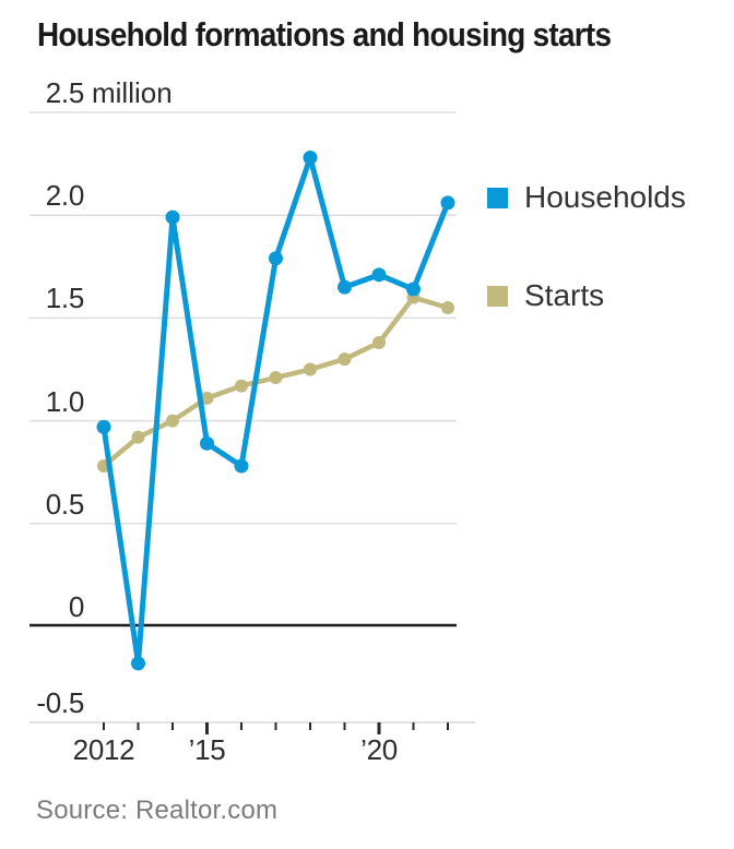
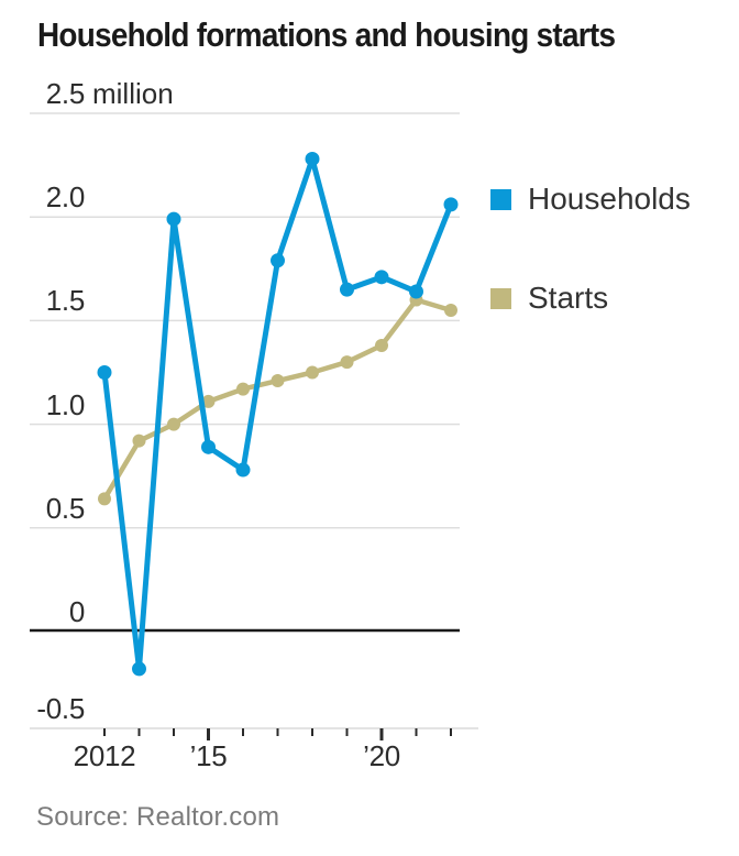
Households/2012: 0.97 -> 1.25
Starts/2012: 0.78 -> 0.64
